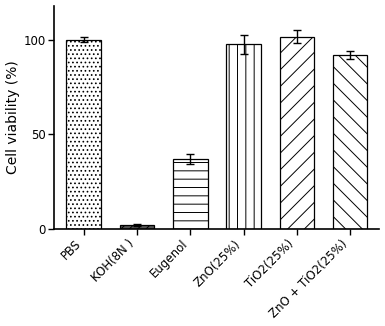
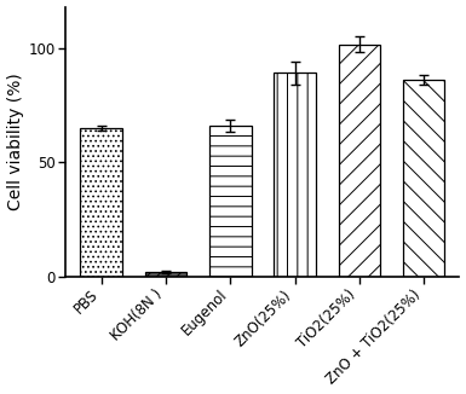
PBS: 100 -> 65
Eugenol: 37 -> 66
ZnO(25%): 98 -> 89
ZnO + TiO2(25%): 92 -> 86
